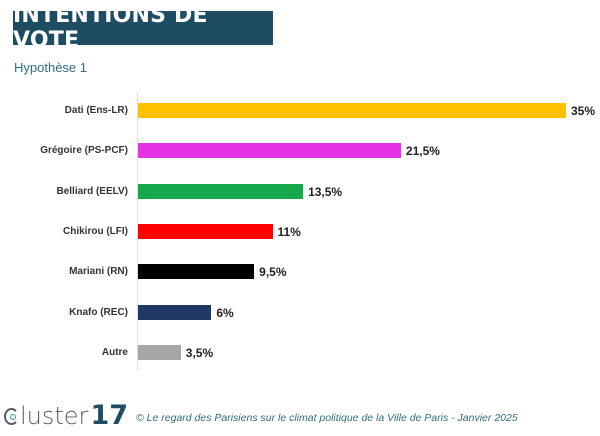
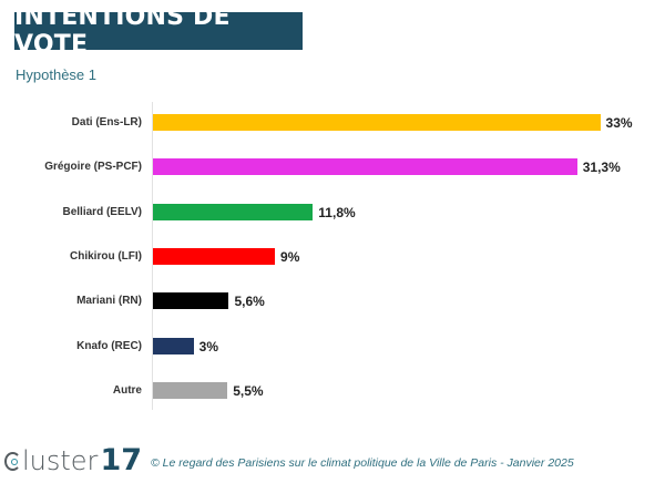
Dati (Ens-LR): 35% -> 33%
Grégoire (PS-PCF): 21,5% -> 31,3%
Belliard (EELV): 13,5% -> 11,8%
Chikirou (LFI): 11% -> 9%
Mariani (RN): 9,5% -> 5,6%
Knafo (REC): 6% -> 3%
Autre: 3,5% -> 5,5%
